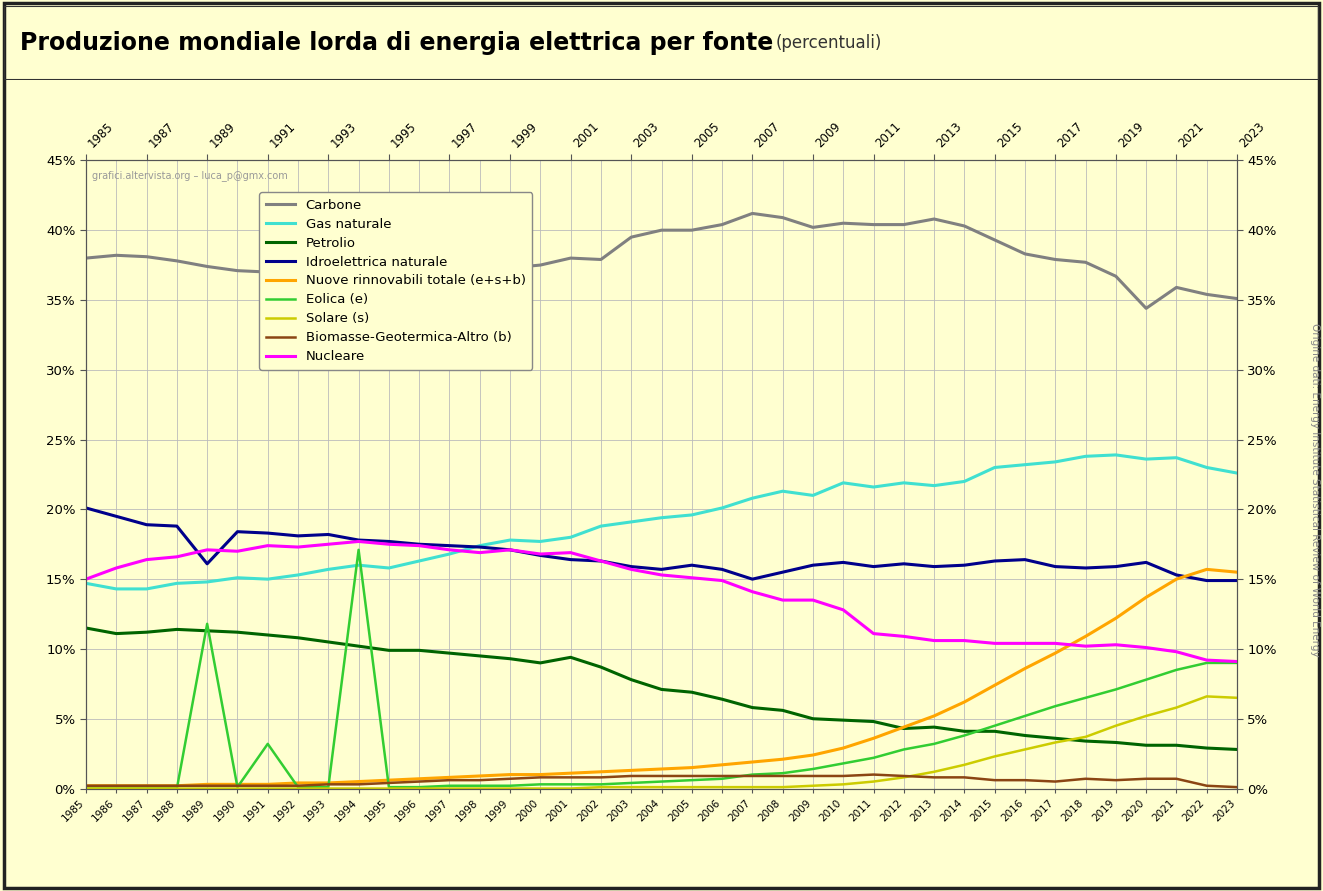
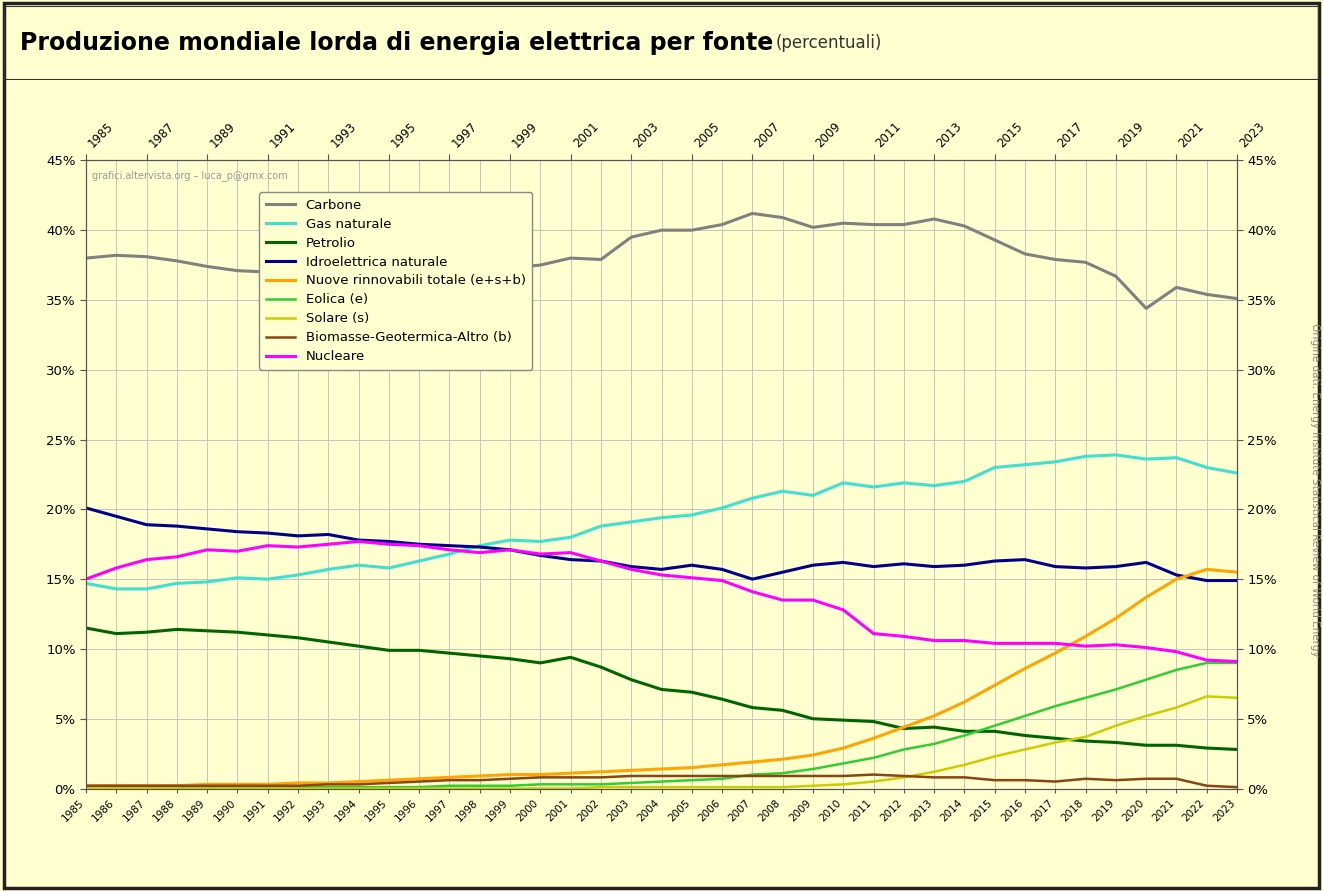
Idroelettrica naturale/1989: 16.1% -> 18.6%
Eolica (e)/1989: 11.8% -> 0.1%
Eolica (e)/1991: 3.2% -> 0.1%
Eolica (e)/1994: 17.1% -> 0.1%
